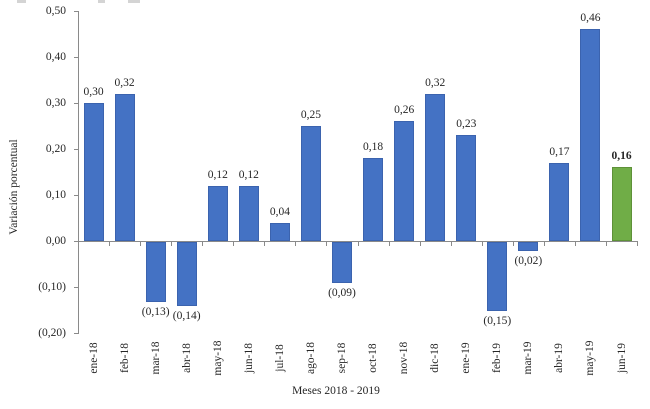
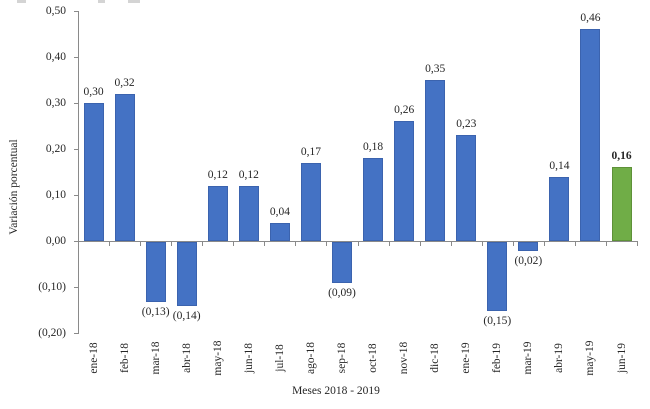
ago-18: 0,25 -> 0,17
dic-18: 0,32 -> 0,35
abr-19: 0,17 -> 0,14
